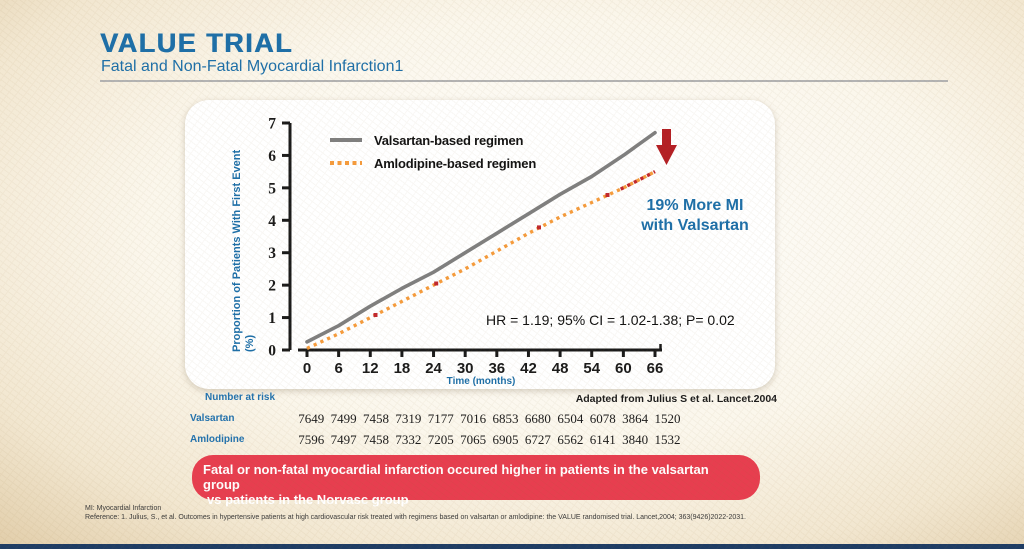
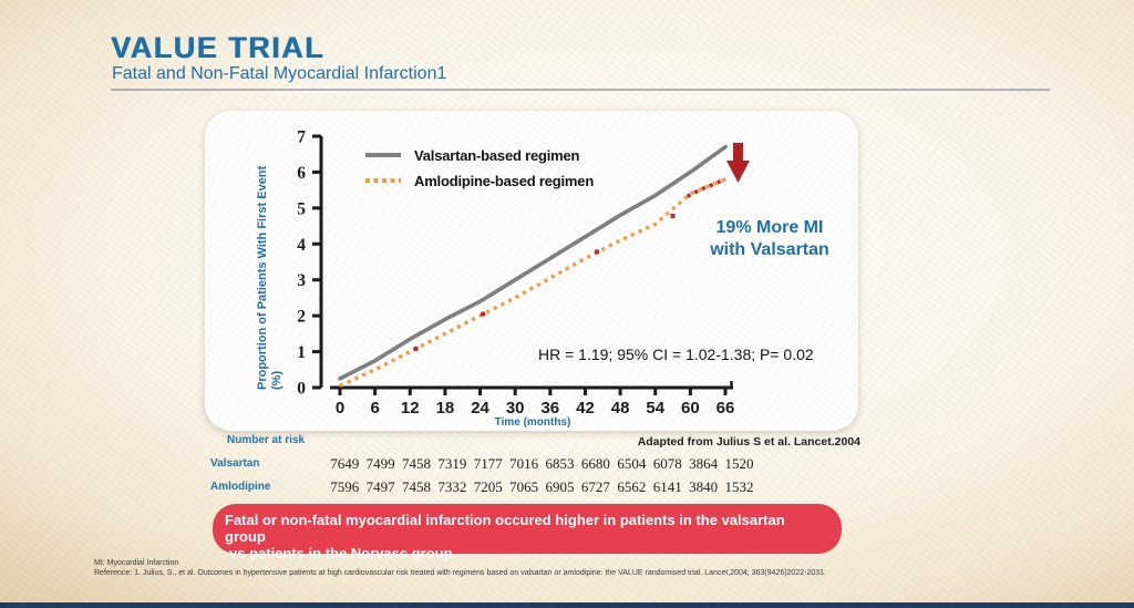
Amlodipine-based regimen/60: 5.0 -> 5.4
Amlodipine-based regimen/66: 5.5 -> 5.8
